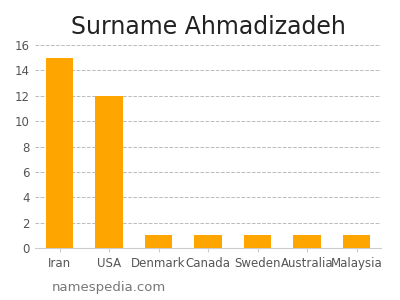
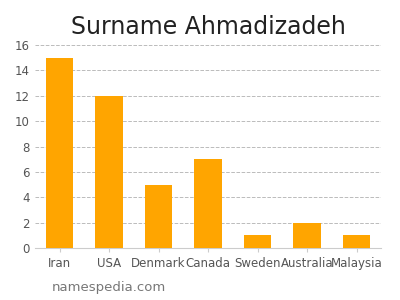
Denmark: 1 -> 5
Canada: 1 -> 7
Australia: 1 -> 2
